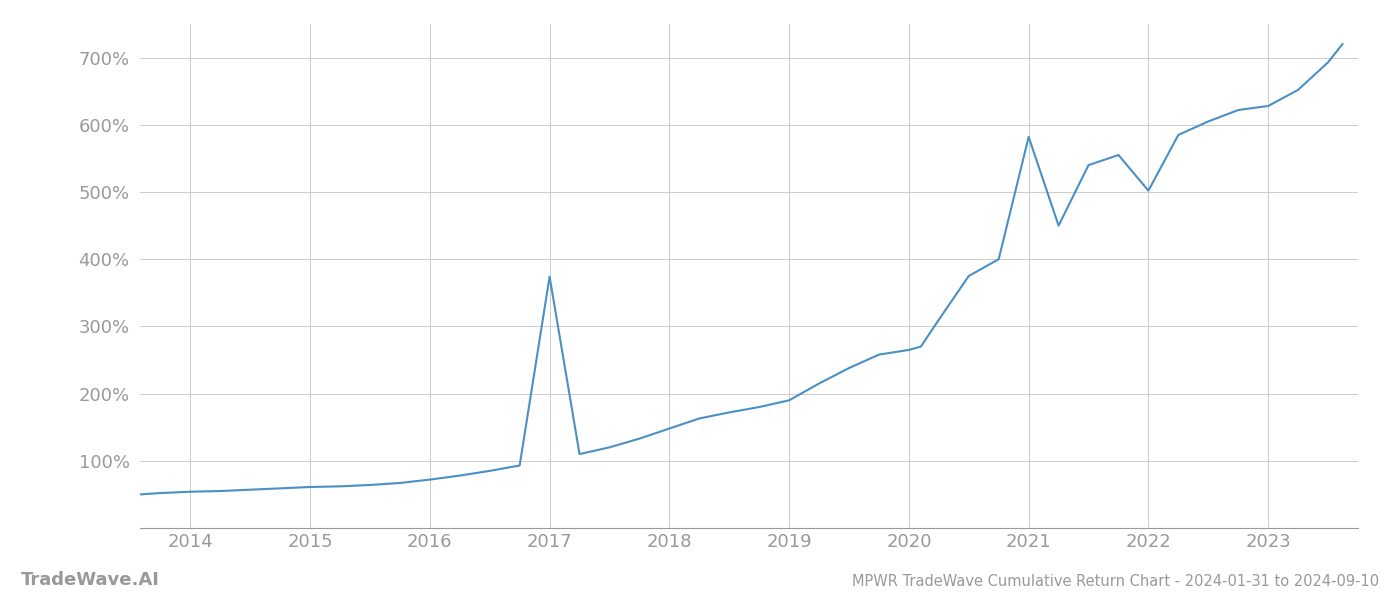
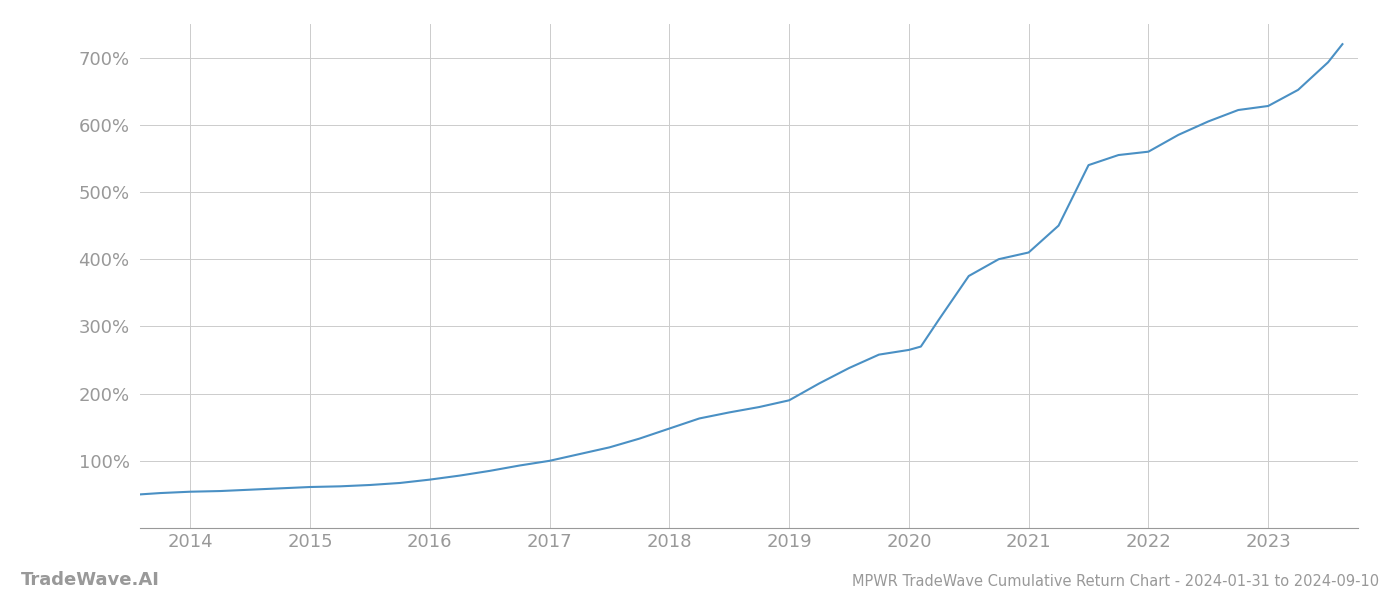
2017: 374% -> 100%
2021: 582% -> 410%
2022: 502% -> 560%
